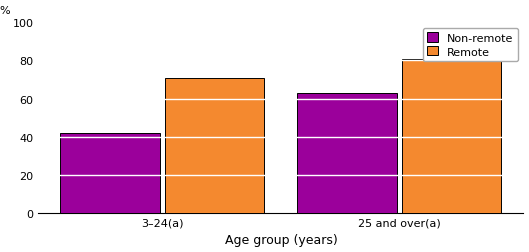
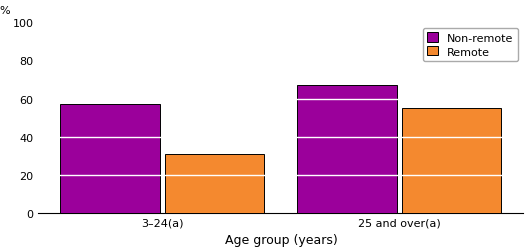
Non-remote/3–24(a): 42 -> 57
Remote/3–24(a): 71 -> 31
Non-remote/25 and over(a): 63 -> 67
Remote/25 and over(a): 81 -> 55
